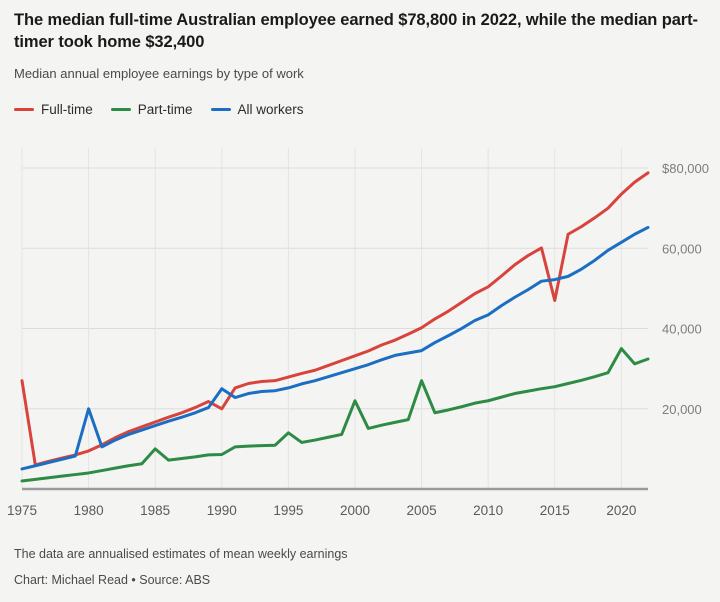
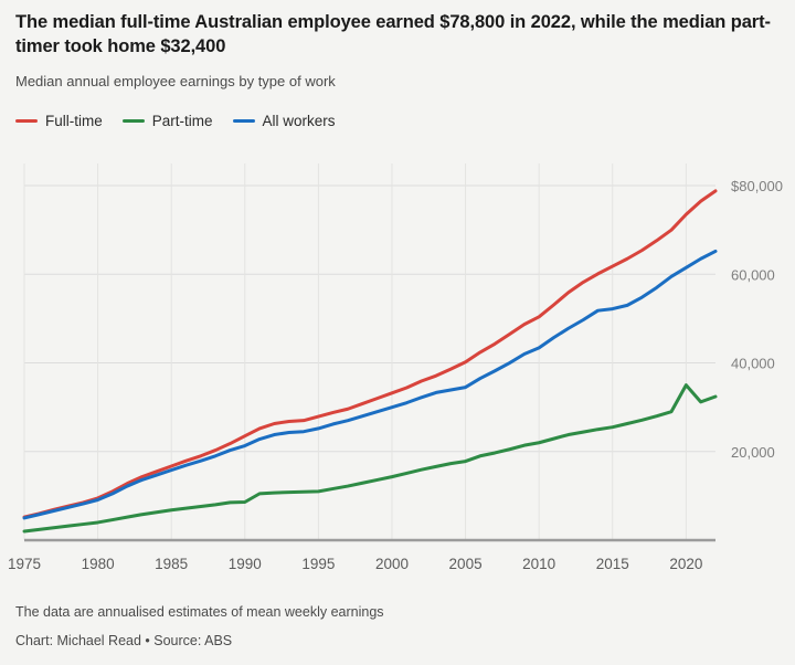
Full-time/1975: $27000 -> $5000
All workers/1980: $20000 -> $9000
Part-time/1985: $10000 -> $7000
Full-time/1990: $20000 -> $24000
All workers/1990: $25000 -> $21000
Part-time/1995: $14000 -> $11000
Part-time/2000: $22000 -> $14000
Part-time/2005: $27000 -> $18000
Full-time/2015: $47000 -> $62000
